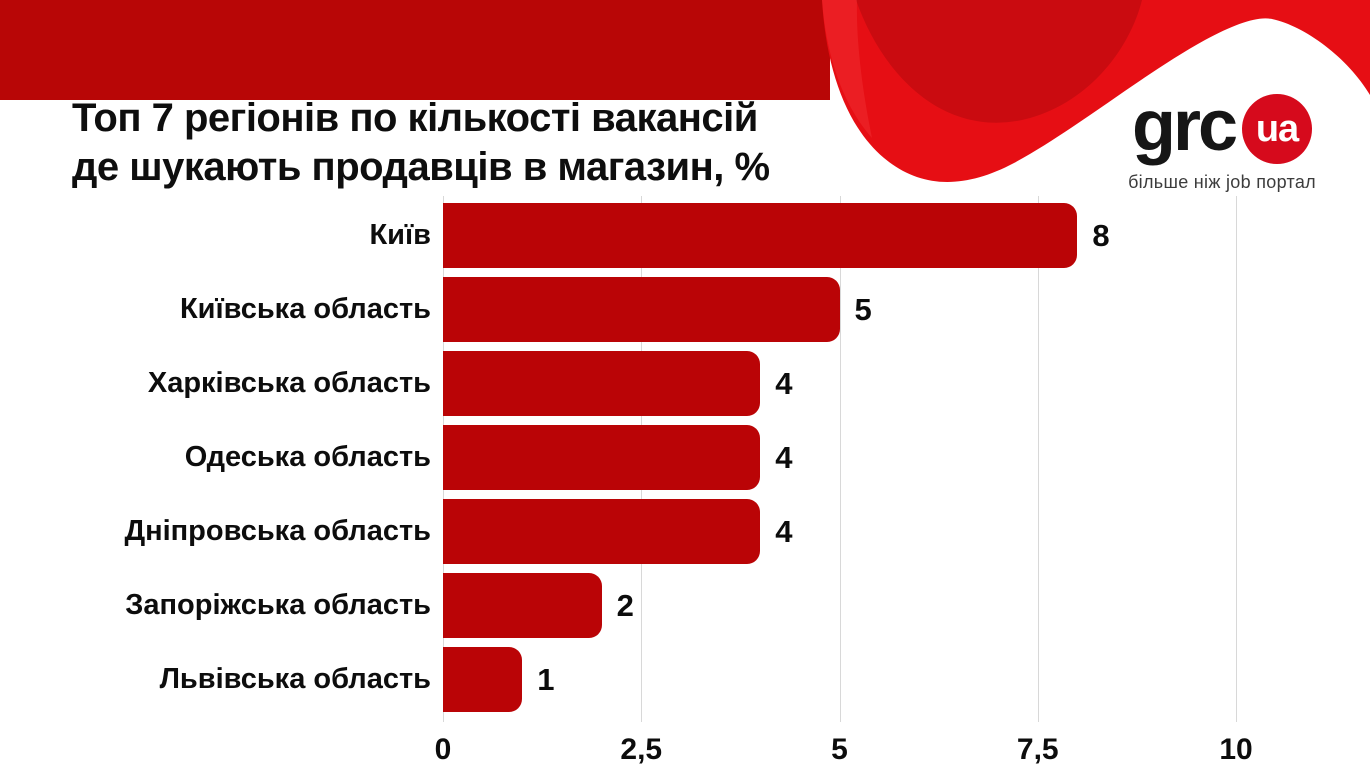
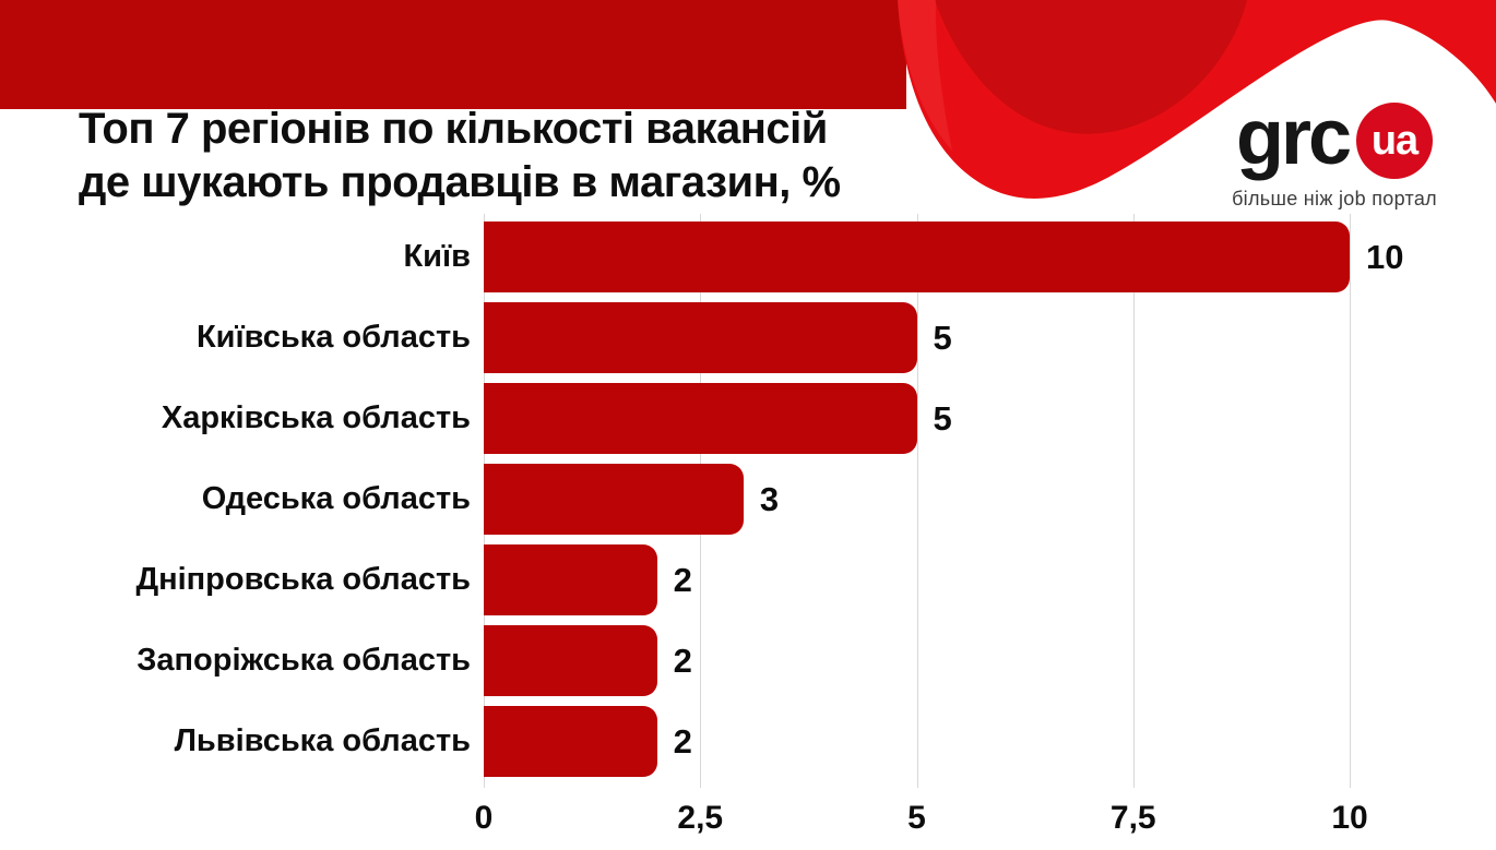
Київ: 8 -> 10
Харківська область: 4 -> 5
Одеська область: 4 -> 3
Дніпровська область: 4 -> 2
Львівська область: 1 -> 2
